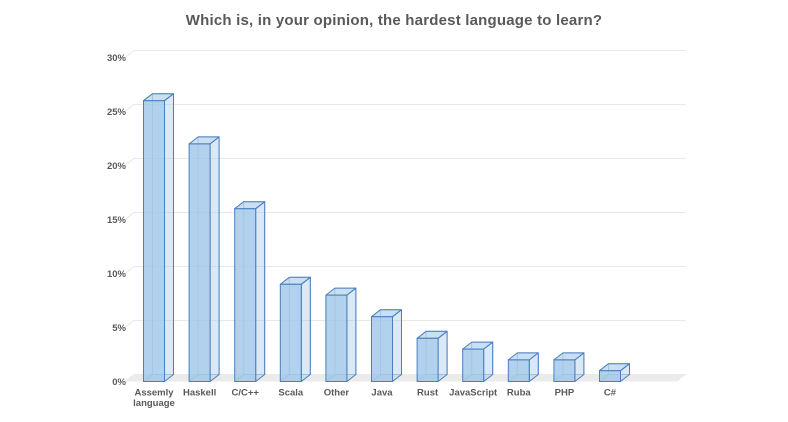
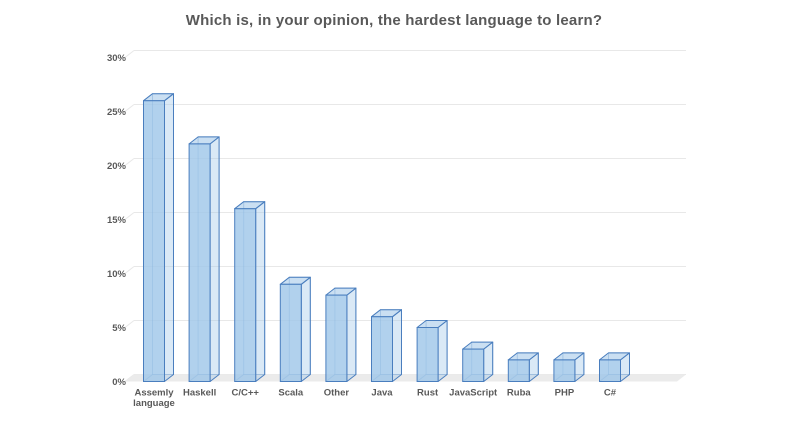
Rust: 4% -> 5%
C#: 1% -> 2%
